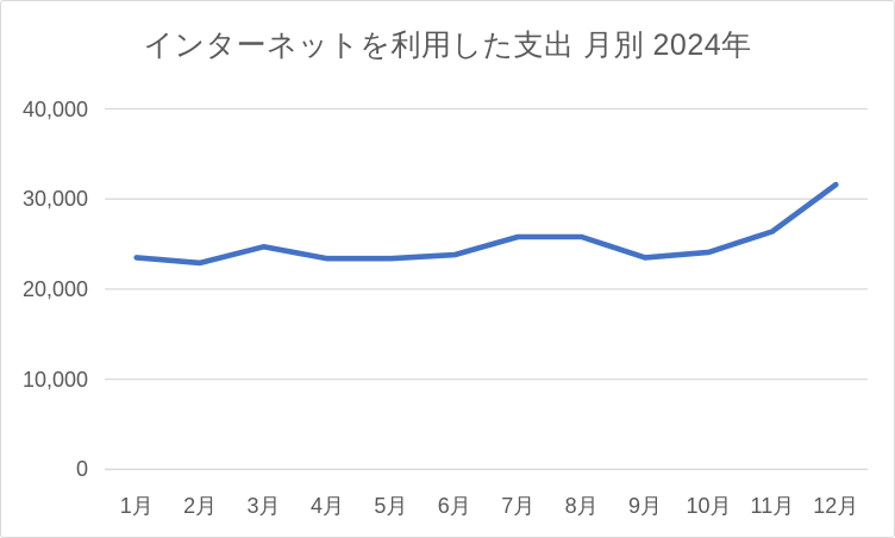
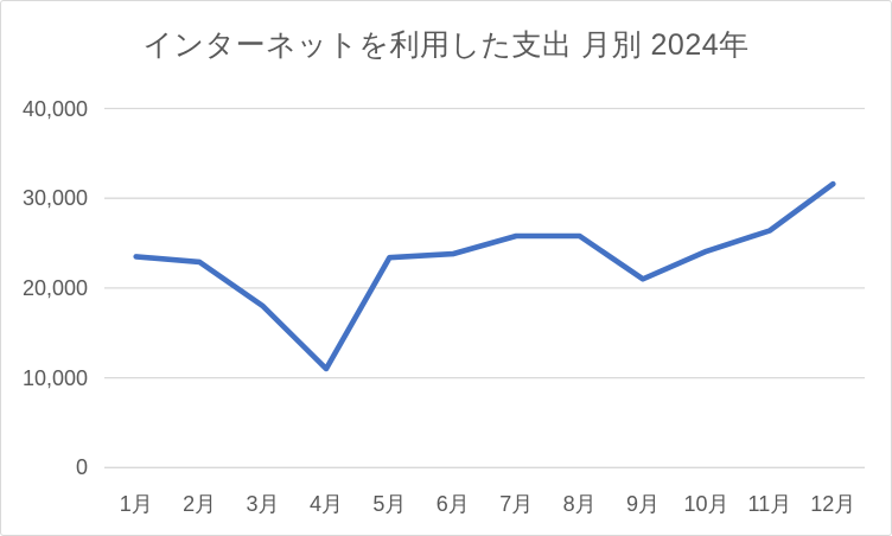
3月: 25000 -> 18000
4月: 23000 -> 11000
9月: 24000 -> 21000
